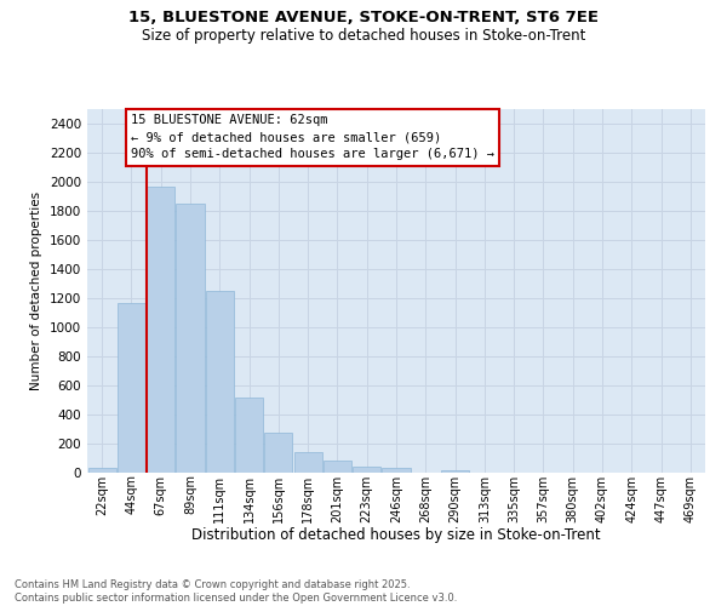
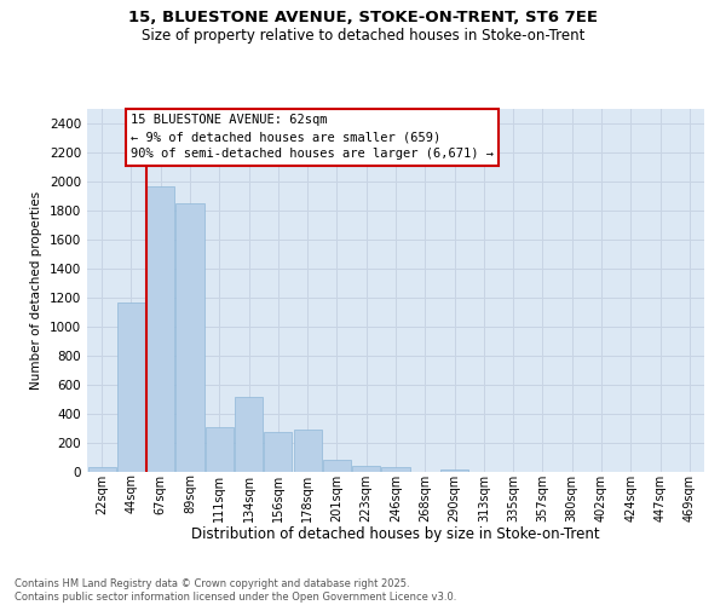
111sqm: 1250 -> 310
178sqm: 140 -> 290
